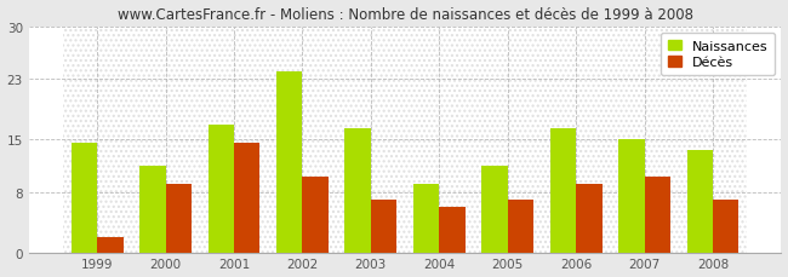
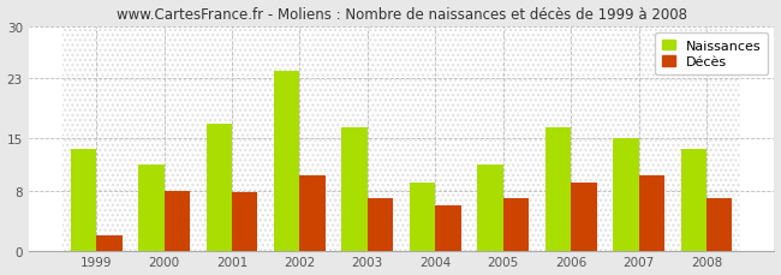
Naissances/1999: 14.5 -> 13.6
Décès/2000: 9.0 -> 8.0
Décès/2001: 14.5 -> 7.8
